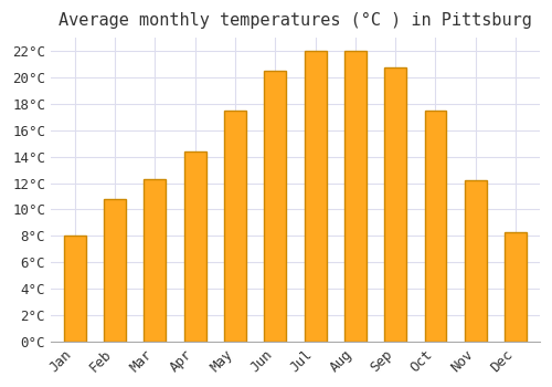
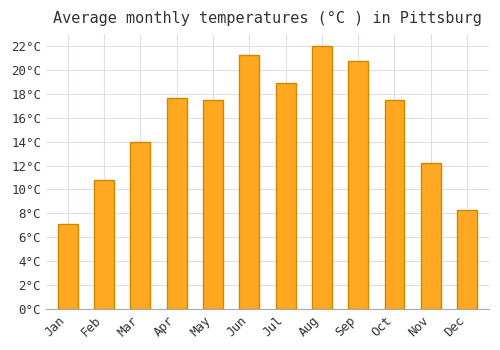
Jan: 8.0°C -> 7.1°C
Mar: 12.3°C -> 14.0°C
Apr: 14.4°C -> 17.7°C
Jun: 20.5°C -> 21.3°C
Jul: 22.0°C -> 18.9°C
